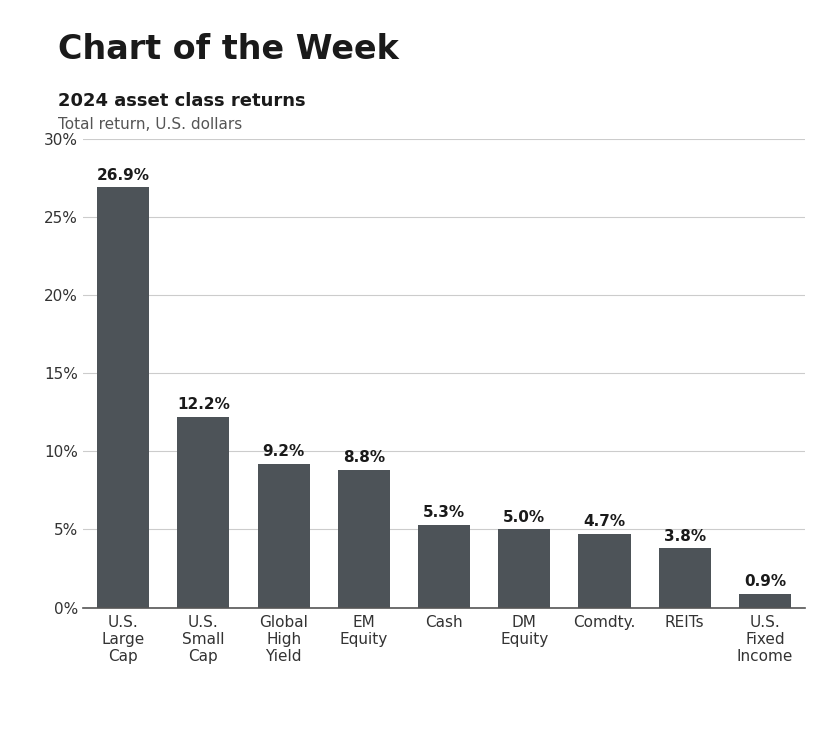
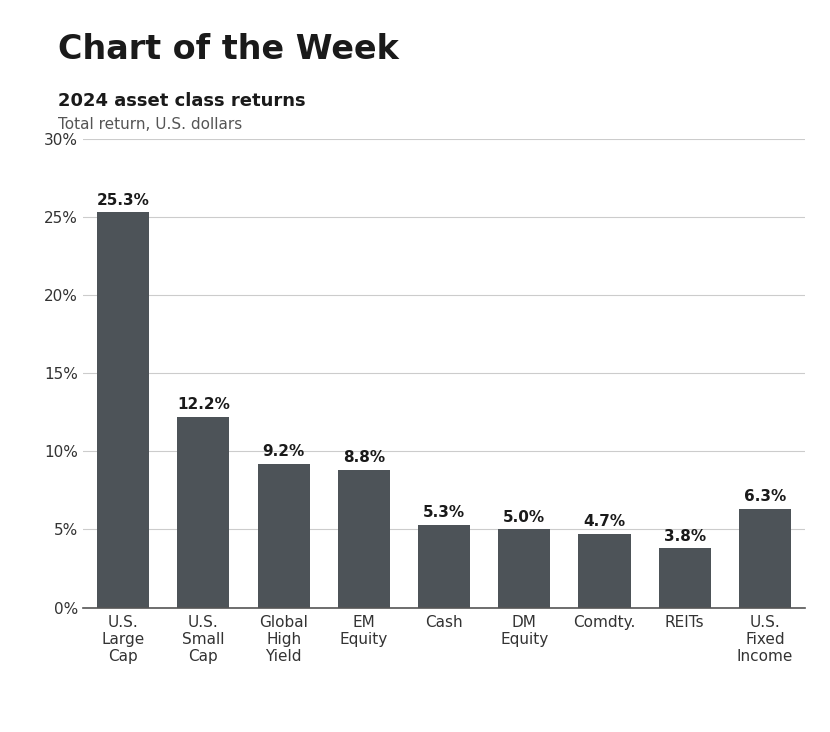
U.S. Large Cap: 26.9% -> 25.3%
U.S. Fixed Income: 0.9% -> 6.3%
